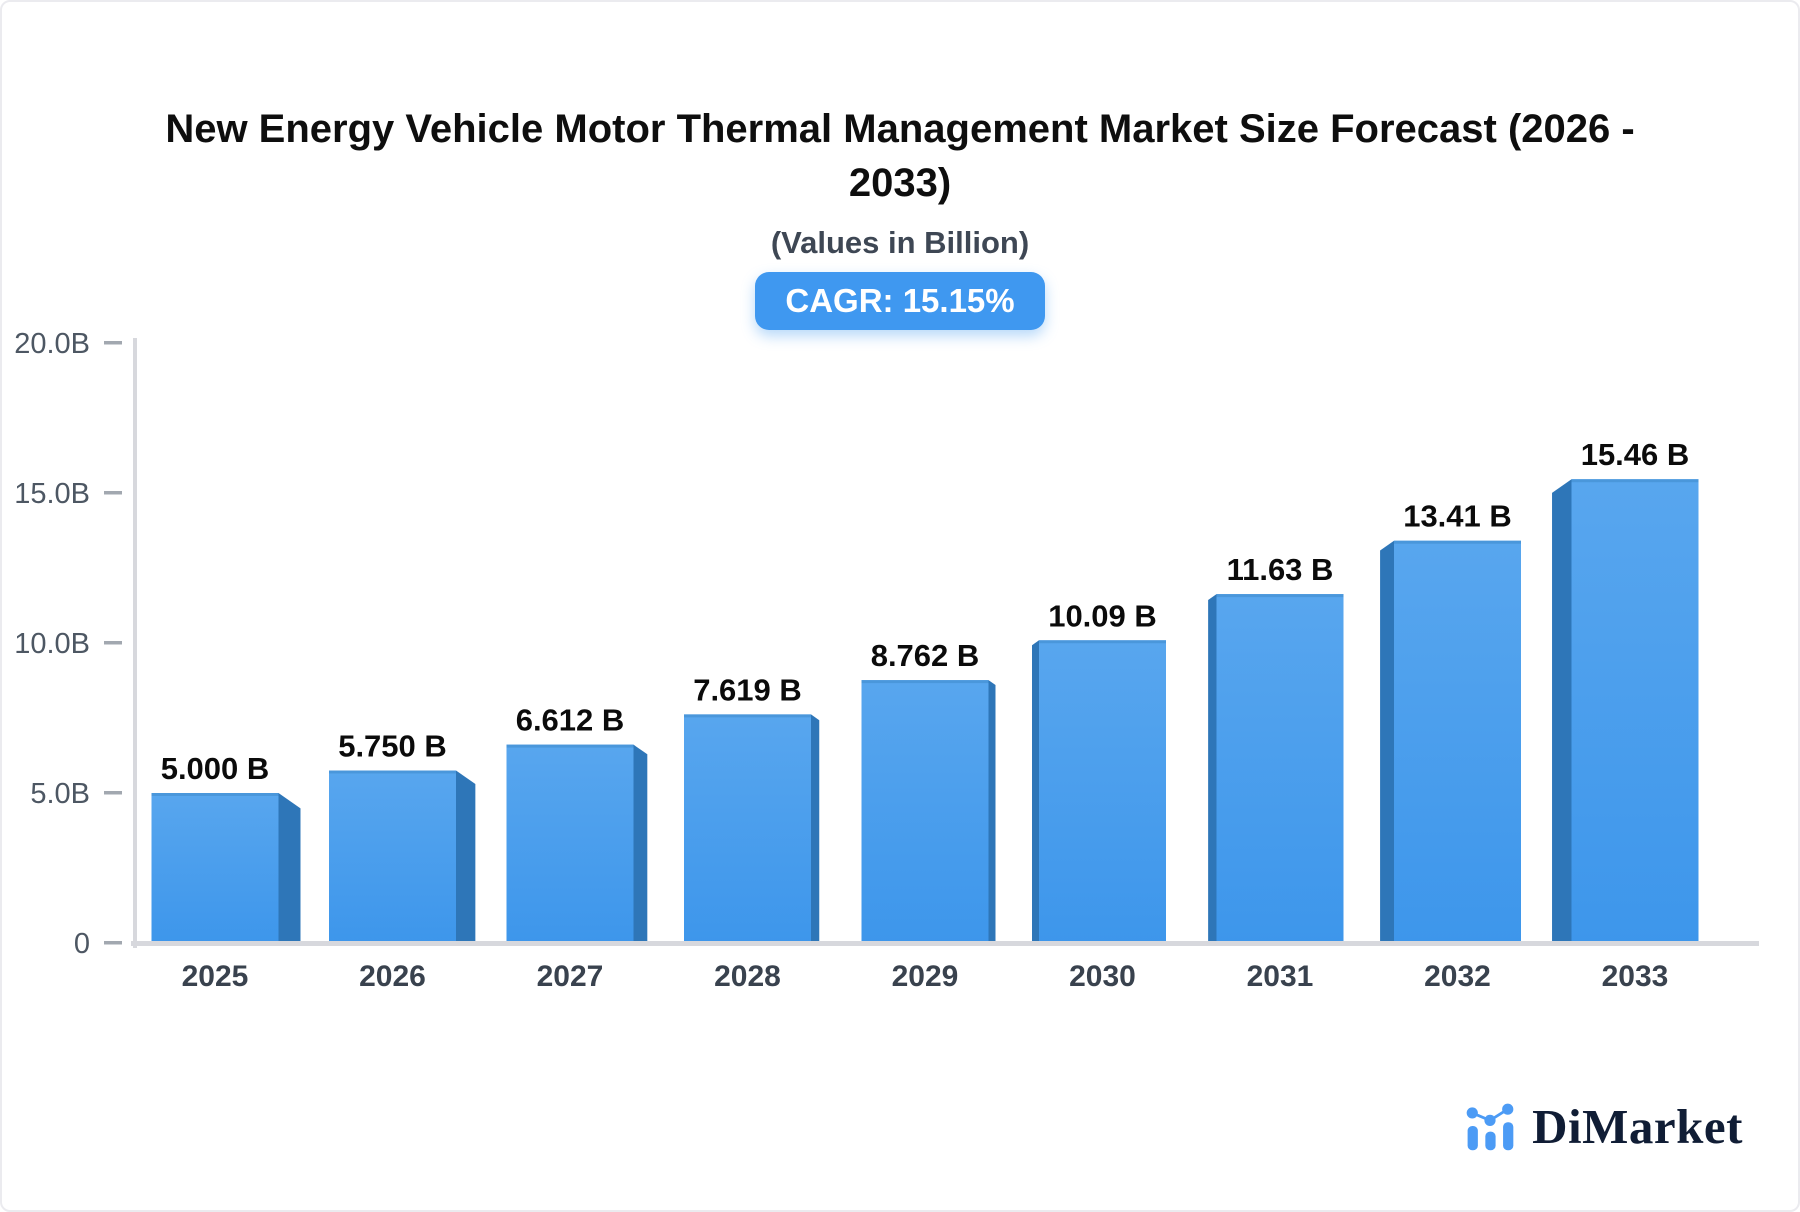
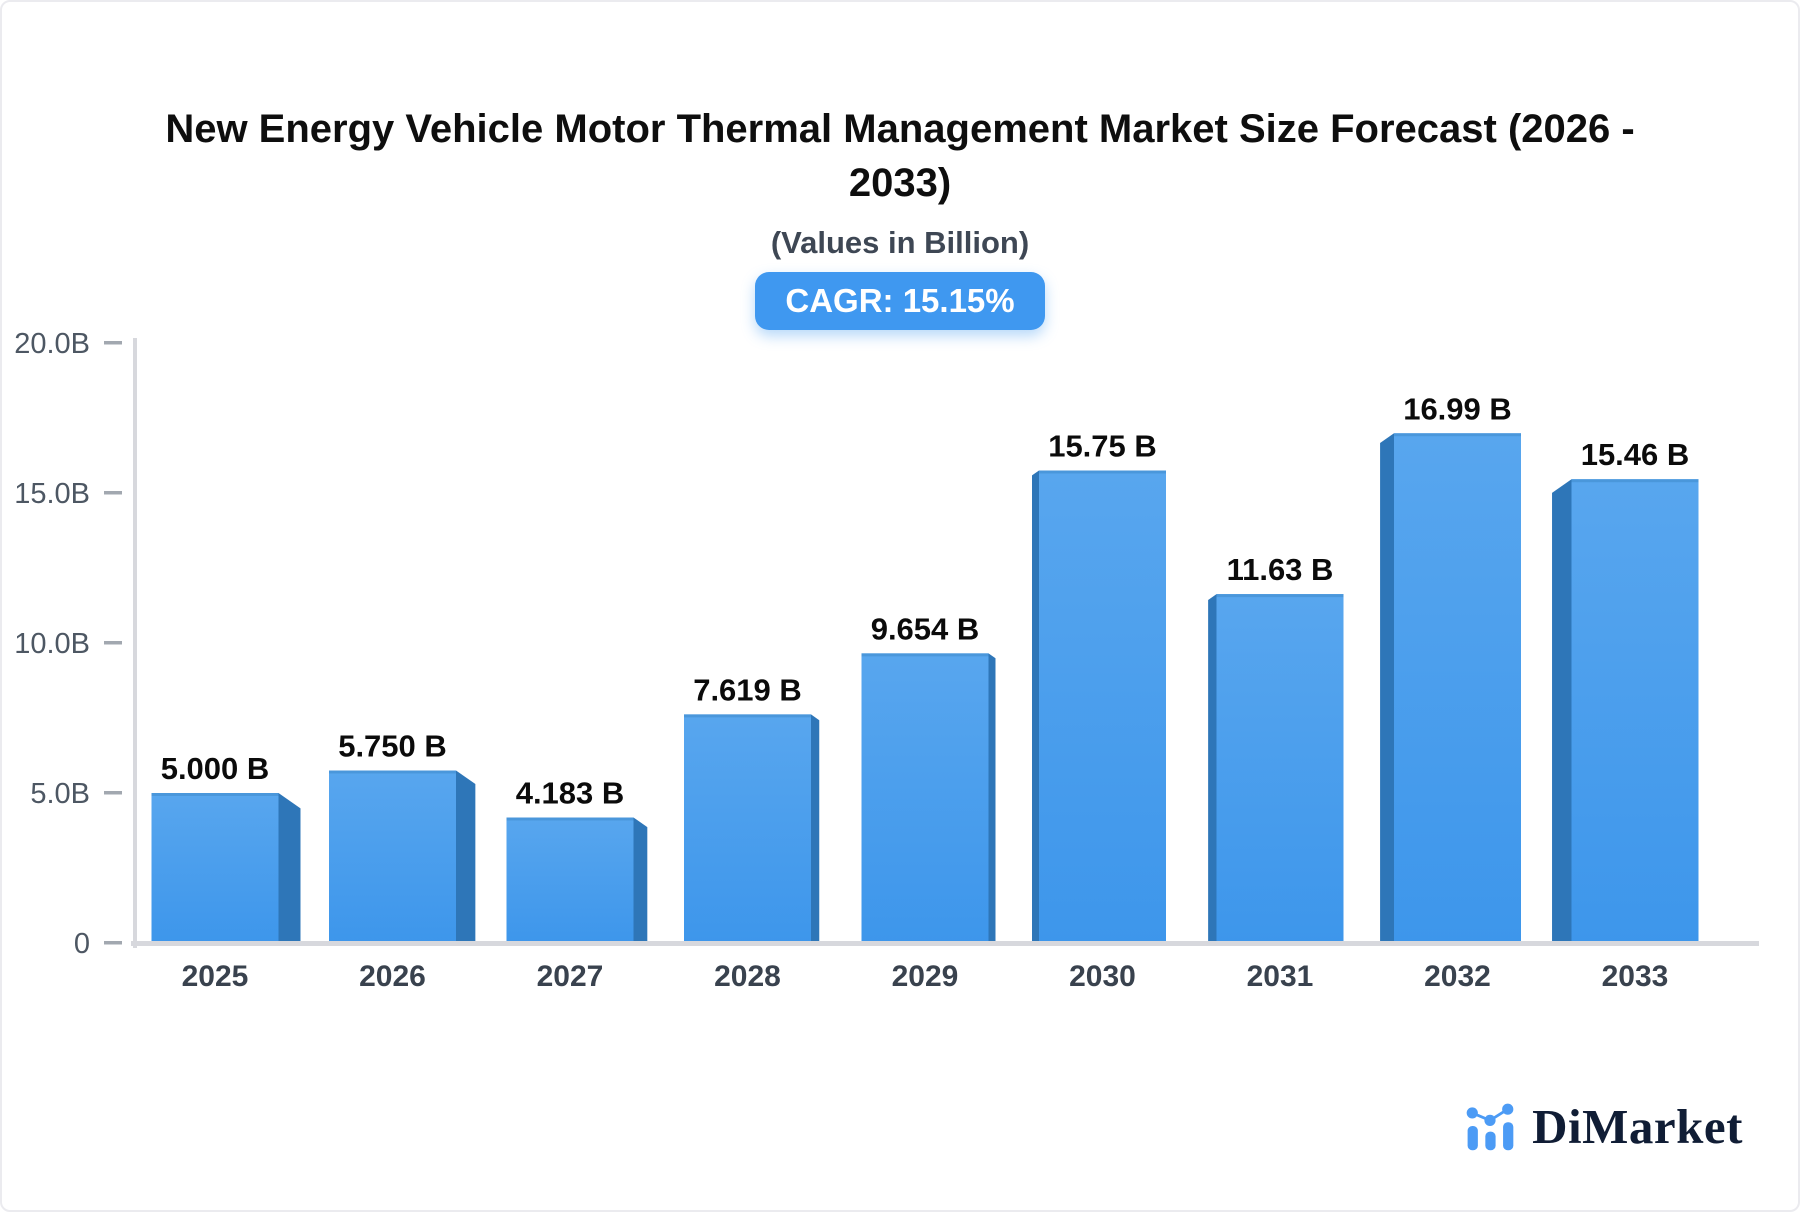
2027: 6.612 -> 4.183
2029: 8.762 -> 9.654
2030: 10.09 -> 15.75
2032: 13.41 -> 16.99
